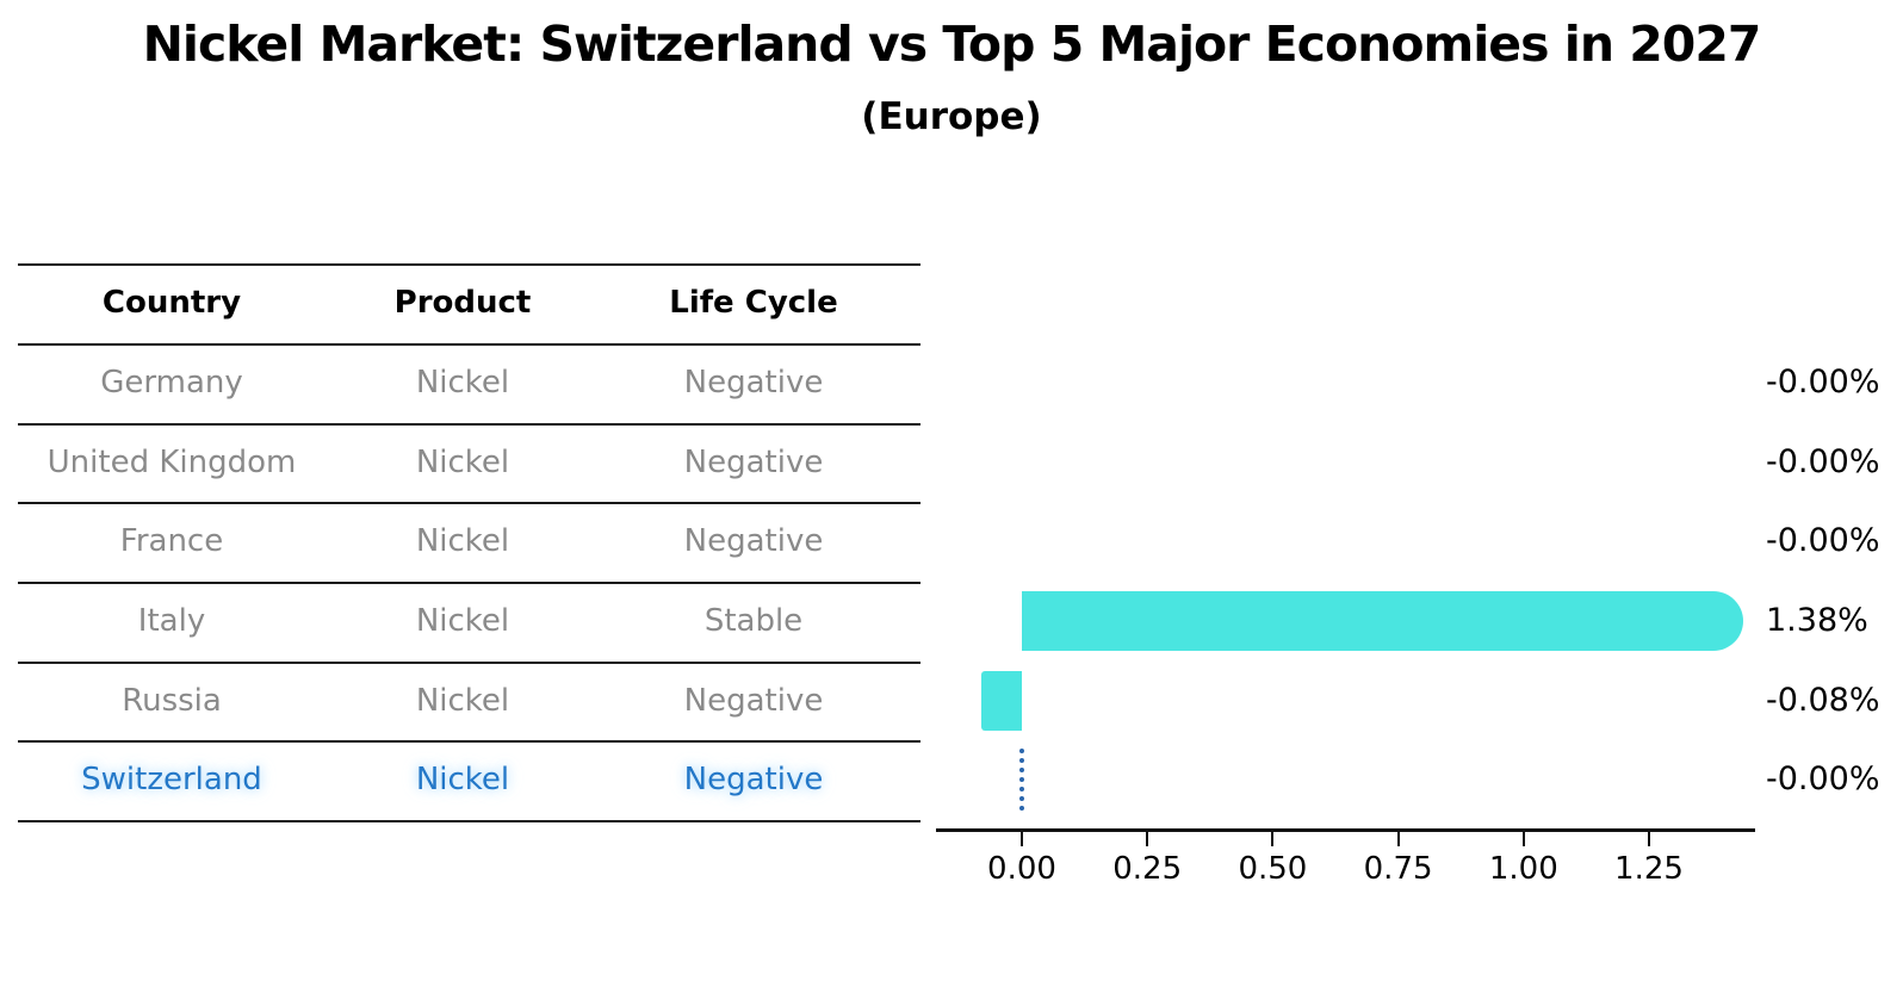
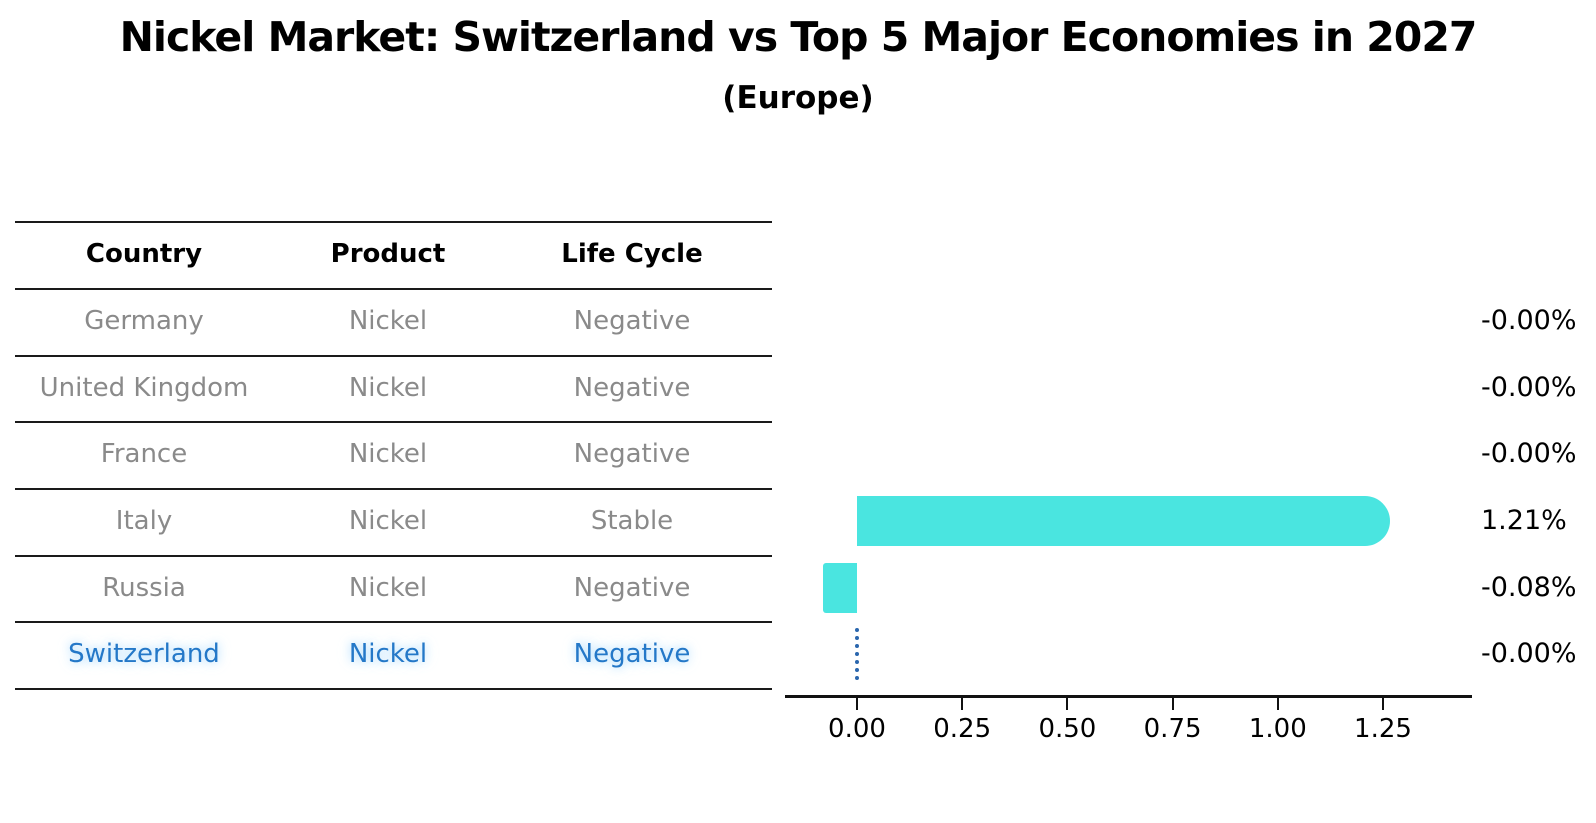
Italy: 1.38% -> 1.21%
